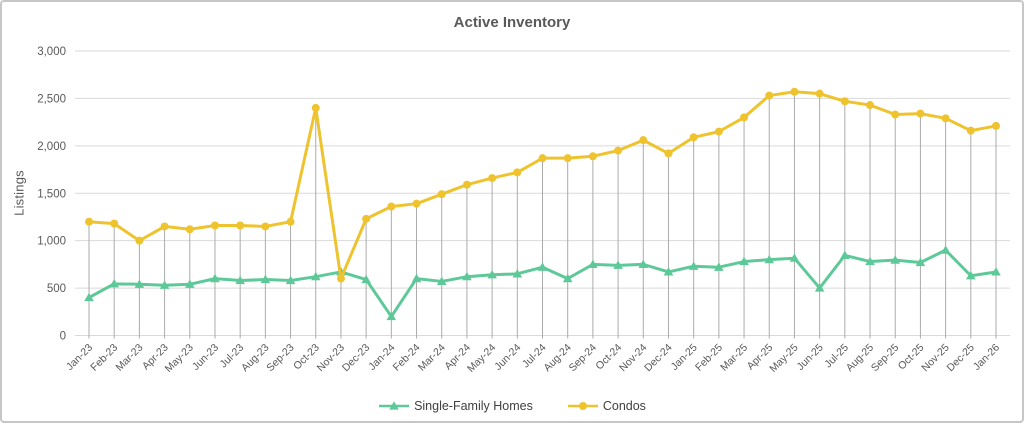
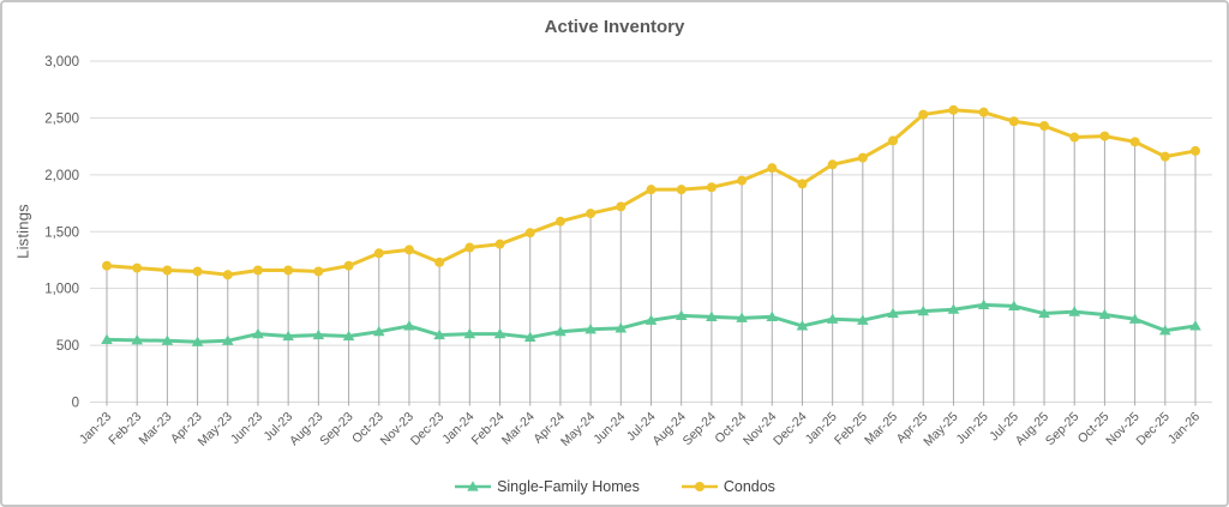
Single-Family Homes/Jan-23: 400 -> 600
Condos/Mar-23: 1000 -> 1200
Condos/Oct-23: 2400 -> 1300
Condos/Nov-23: 600 -> 1300
Single-Family Homes/Jan-24: 200 -> 600
Single-Family Homes/Aug-24: 600 -> 800
Single-Family Homes/Jun-25: 500 -> 900
Single-Family Homes/Nov-25: 900 -> 700
